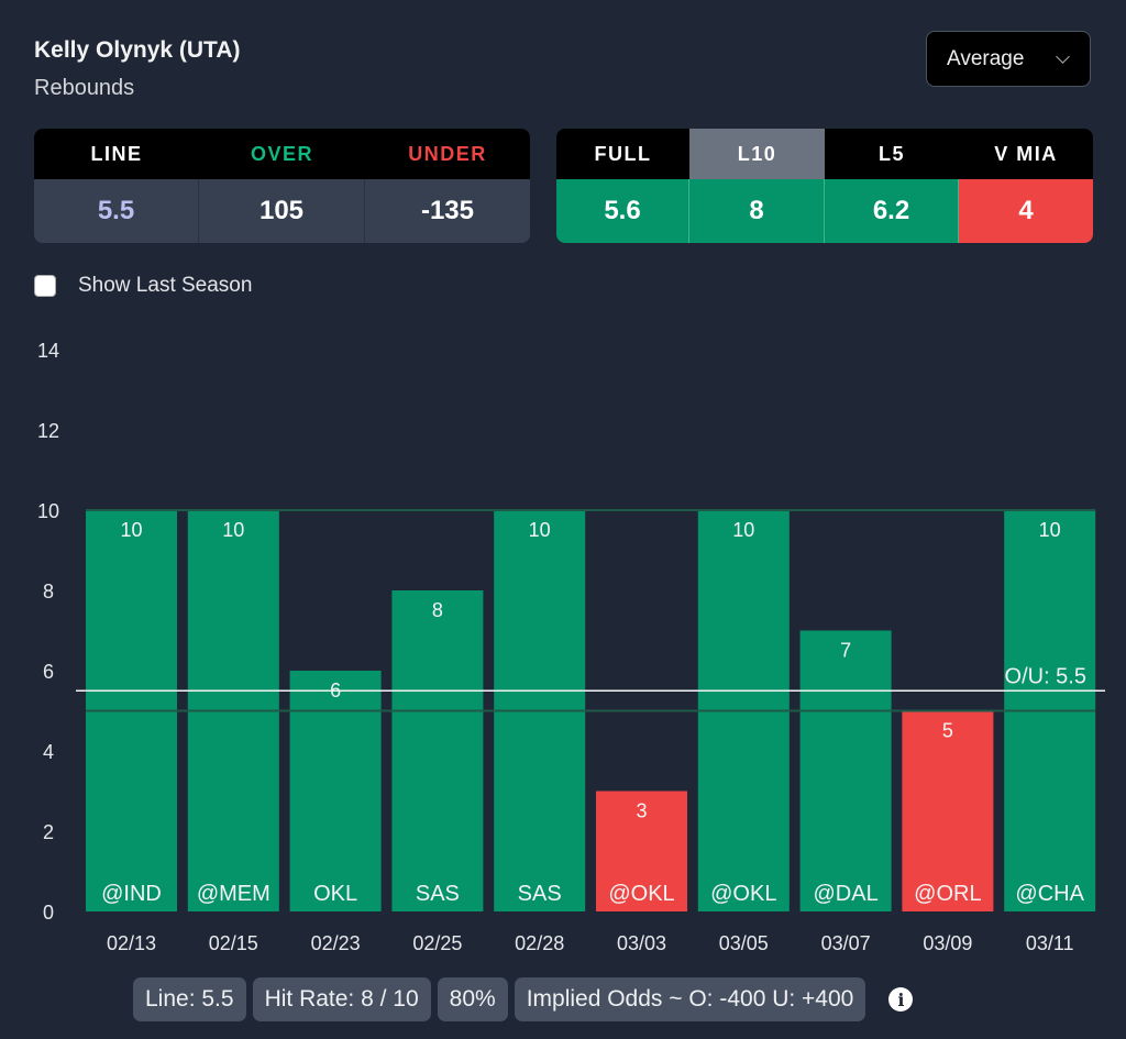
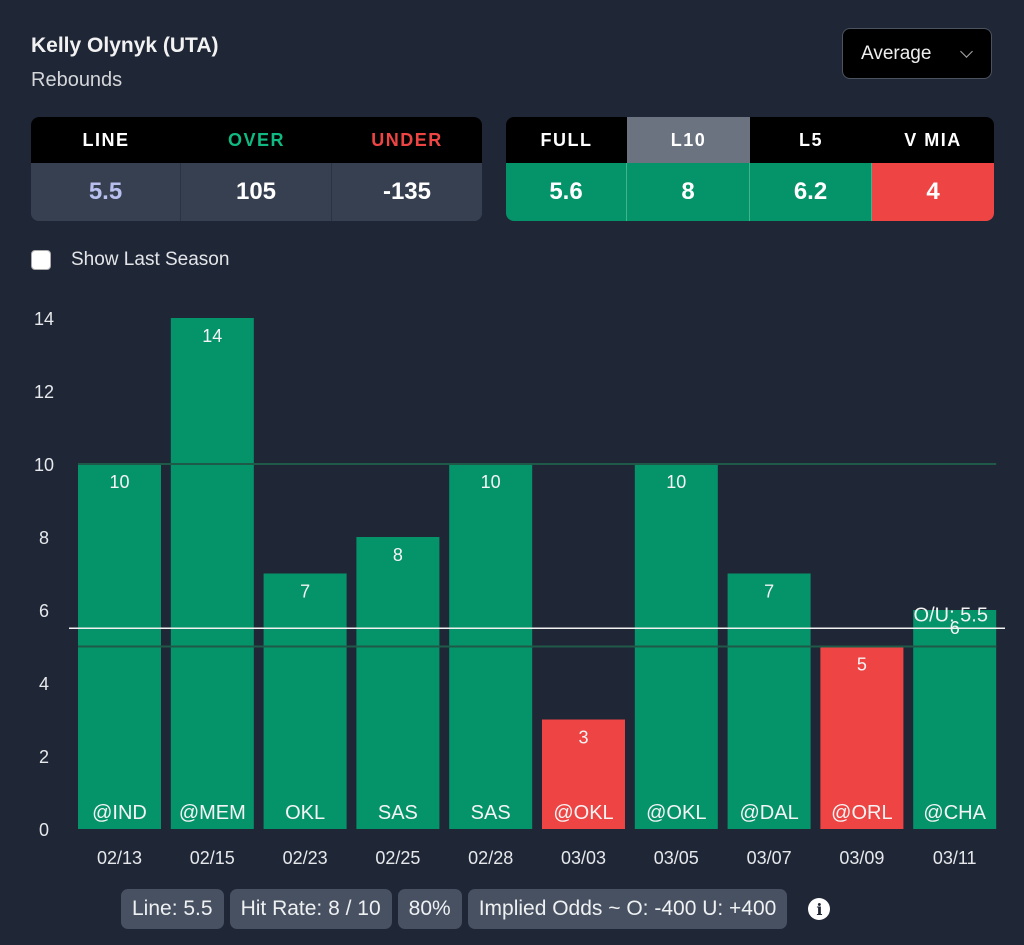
02/15: 10 -> 14
02/23: 6 -> 7
03/11: 10 -> 6
